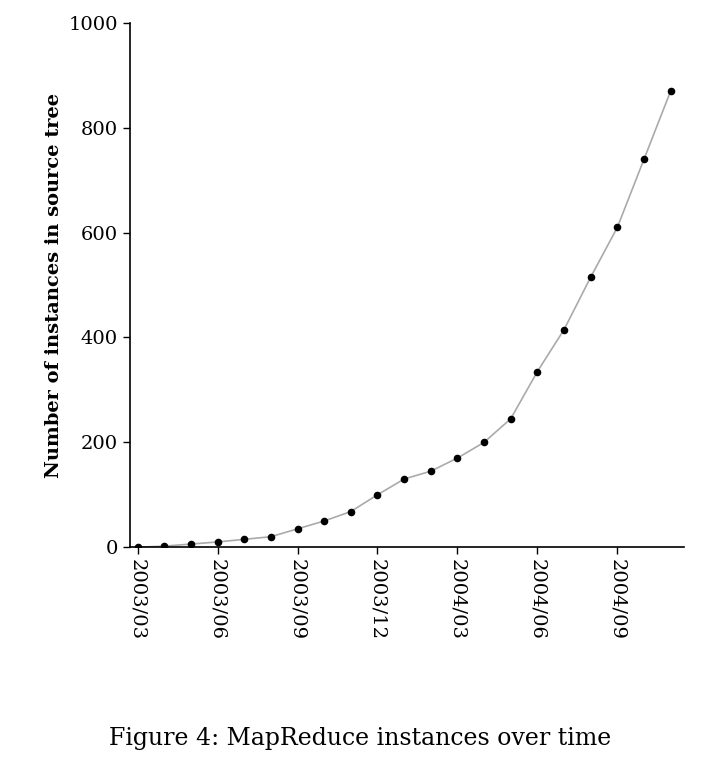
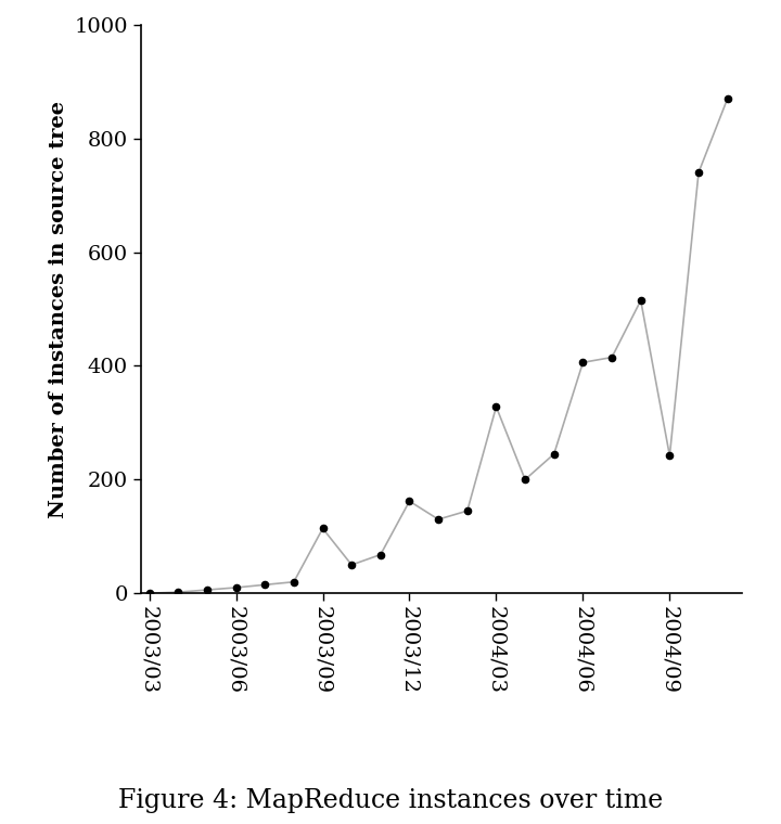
2003/09: 35 -> 114
2003/12: 100 -> 162
2004/03: 170 -> 328
2004/06: 335 -> 406
2004/09: 610 -> 242
